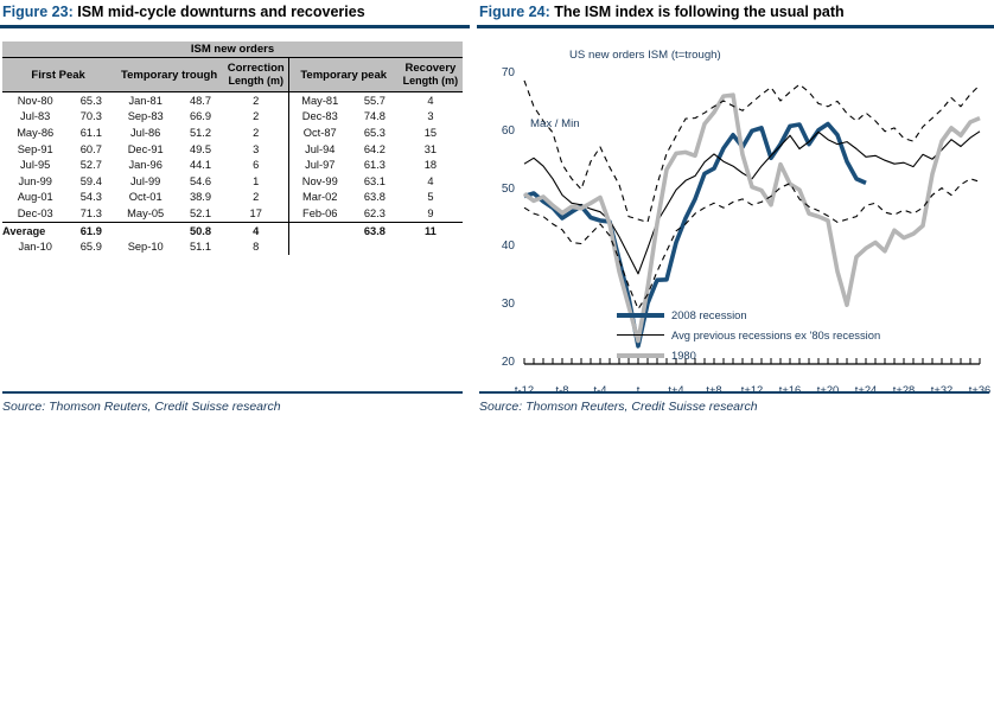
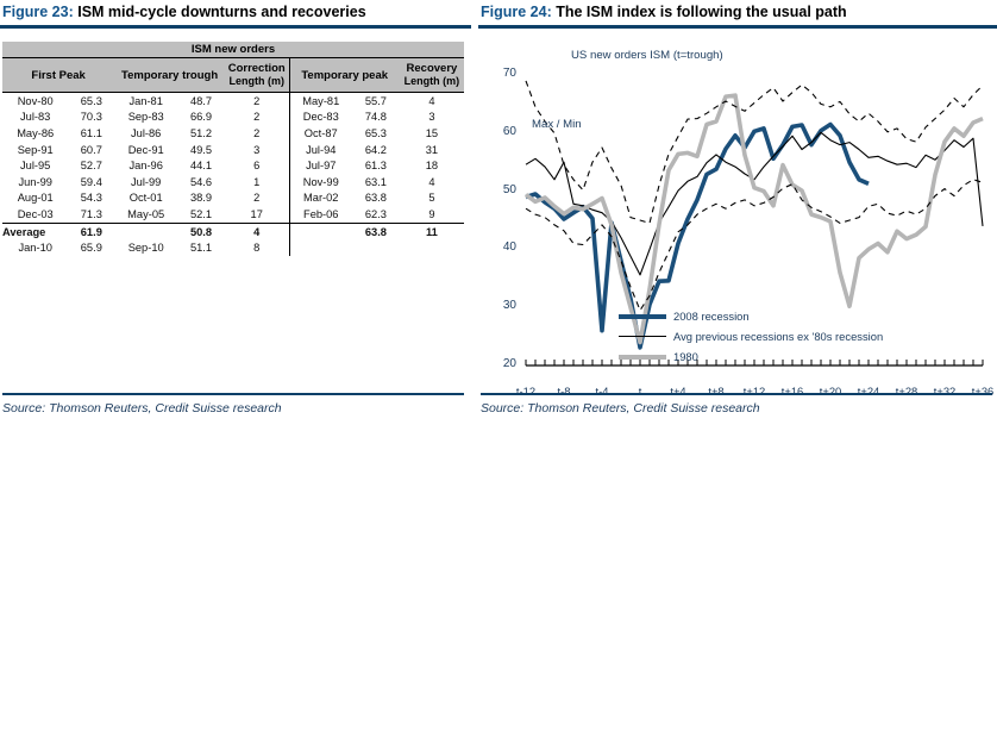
Avg previous recessions ex '80s recession/t-8: 49 -> 55
2008 recession/t-4: 45 -> 26
1980/t+8: 64 -> 62
Avg previous recessions ex '80s recession/t+36: 60 -> 44
